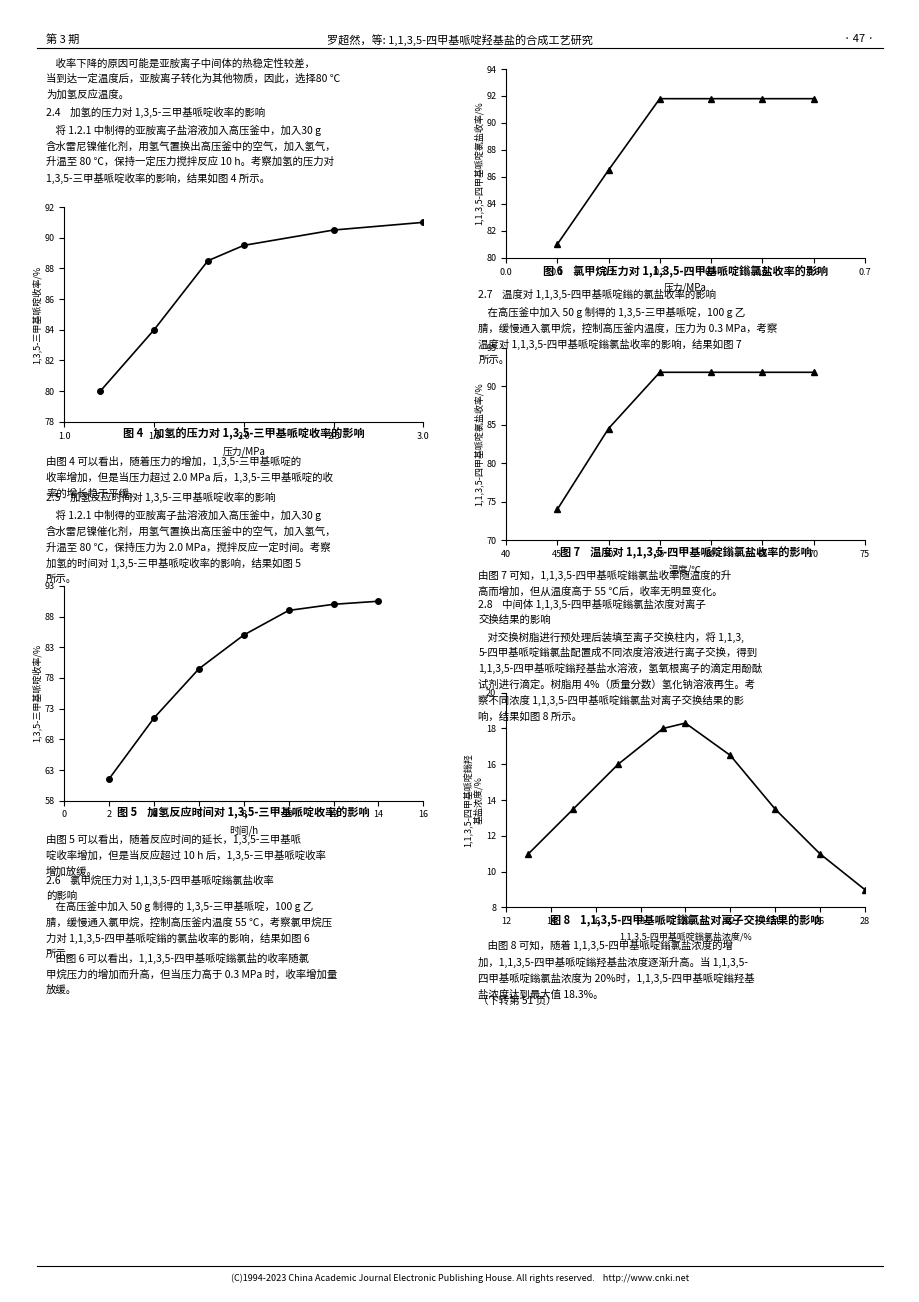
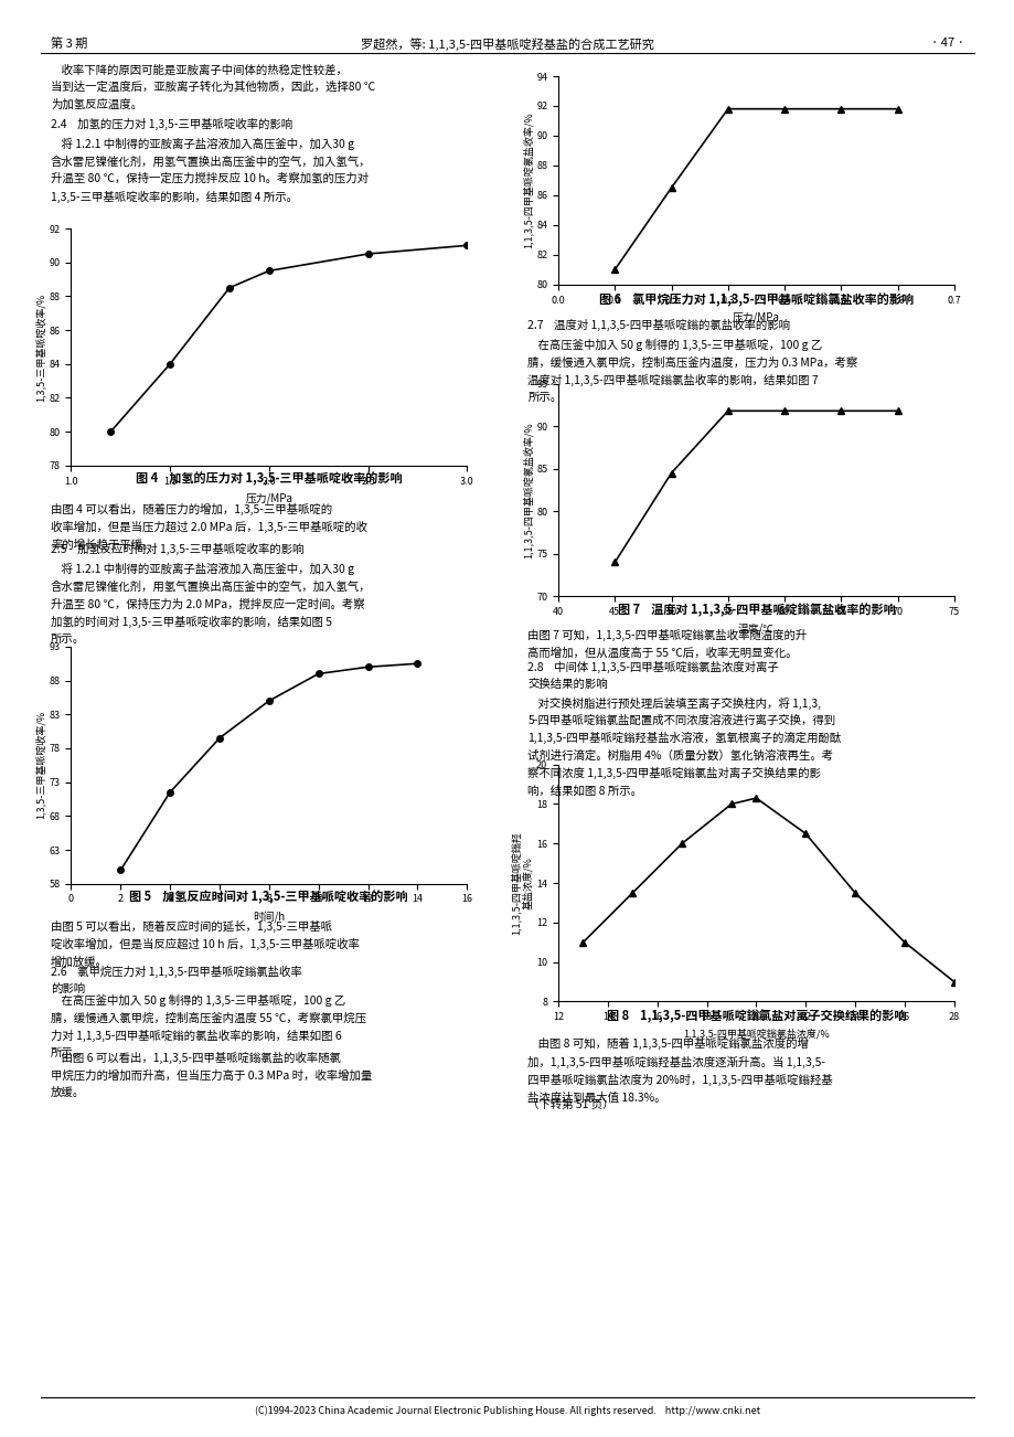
2: 61.6 -> 60.0
